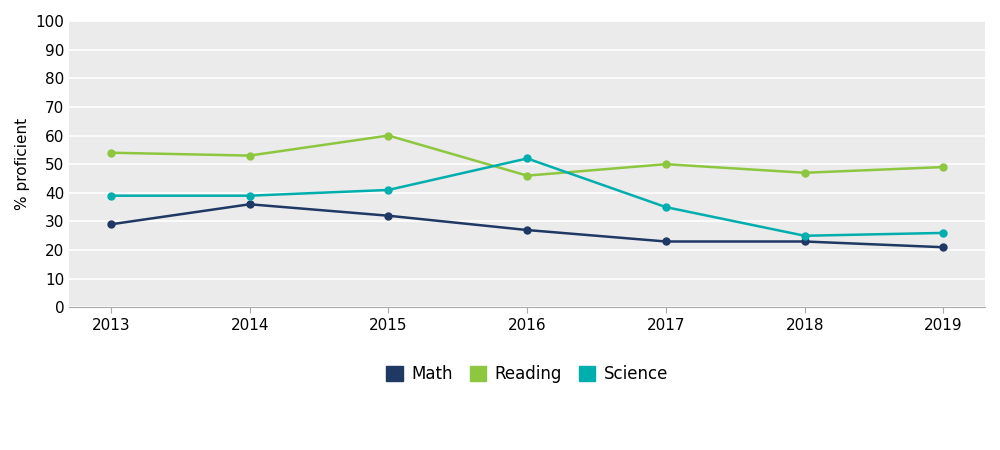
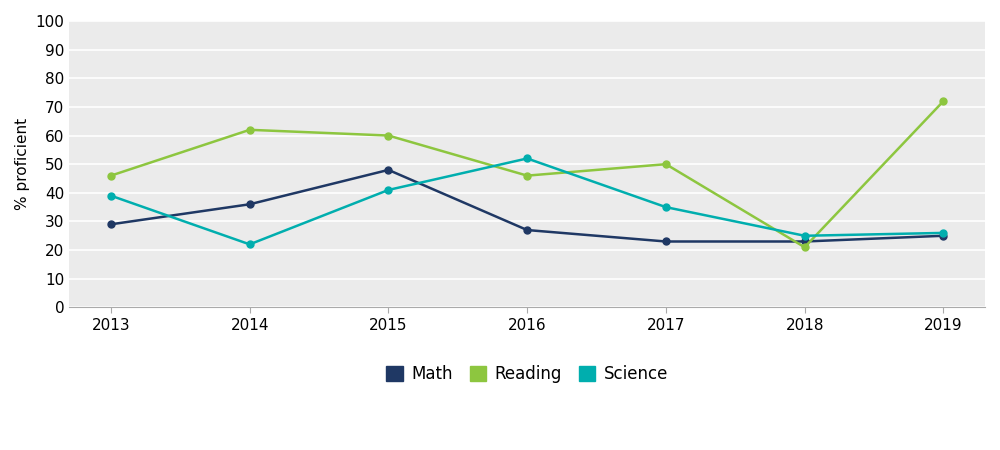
Reading/2013: 54 -> 46
Reading/2014: 53 -> 62
Science/2014: 39 -> 22
Math/2015: 32 -> 48
Reading/2018: 47 -> 21
Math/2019: 21 -> 25
Reading/2019: 49 -> 72
